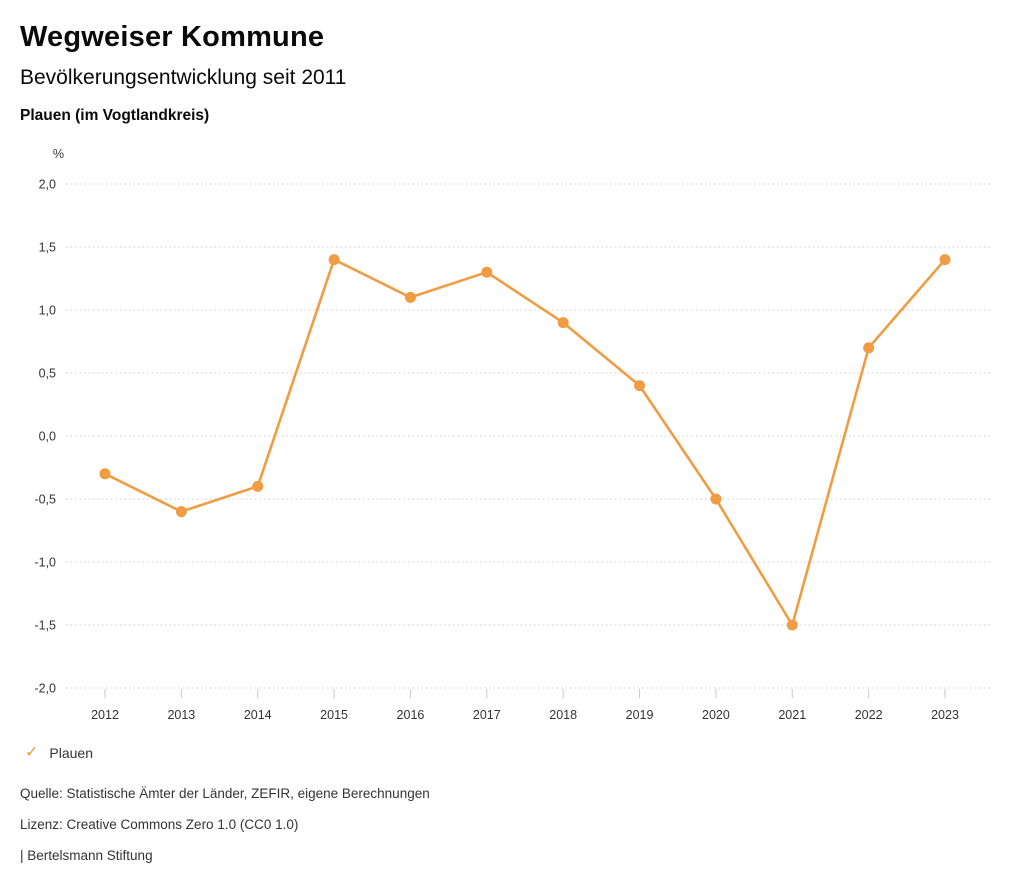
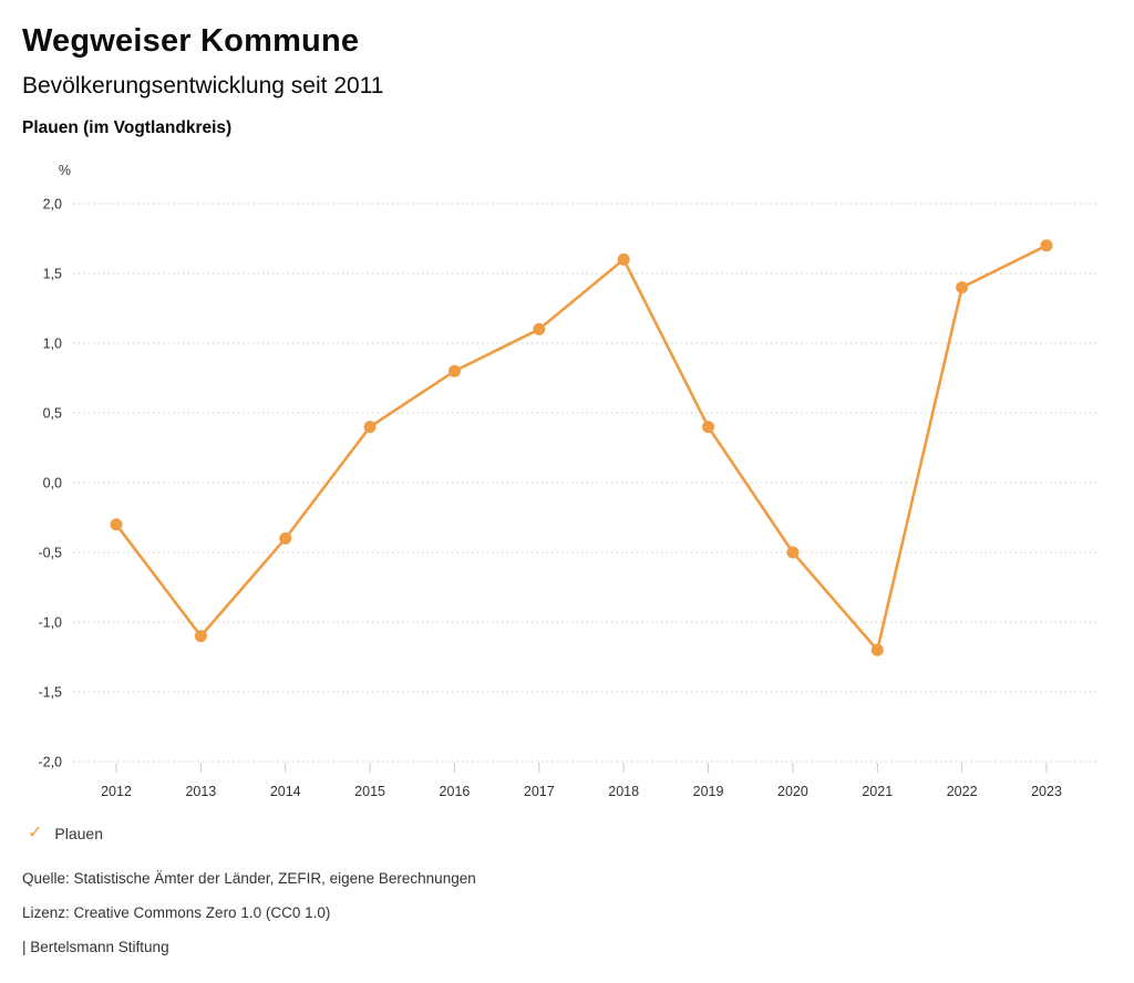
2013: -0,6 -> -1,1
2015: 1,4 -> 0,4
2016: 1,1 -> 0,8
2017: 1,3 -> 1,1
2018: 0,9 -> 1,6
2021: -1,5 -> -1,2
2022: 0,7 -> 1,4
2023: 1,4 -> 1,7
